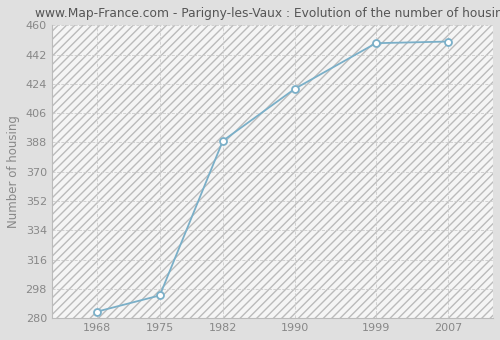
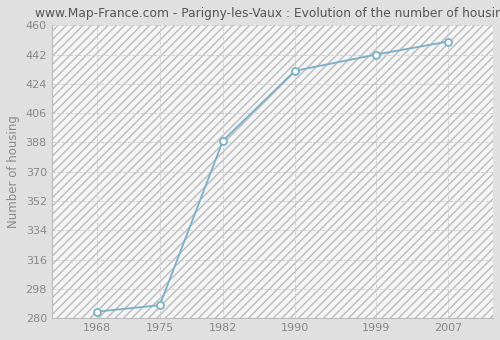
1975: 294 -> 288
1990: 421 -> 432
1999: 449 -> 442
